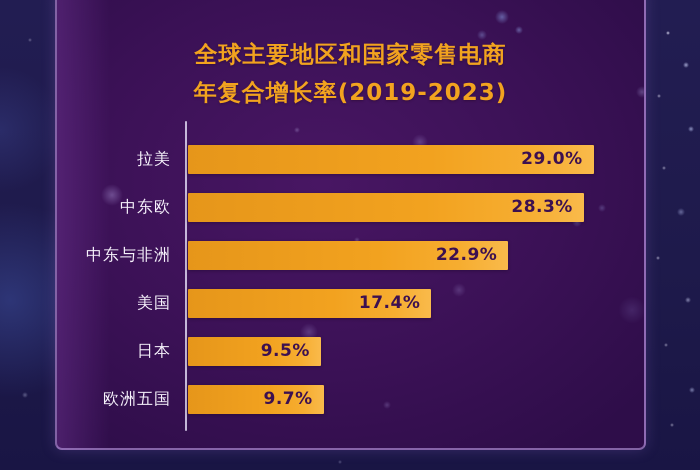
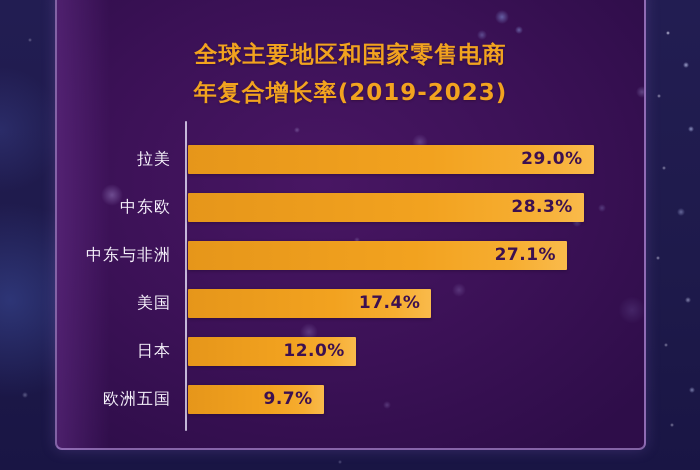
中东与非洲: 22.9% -> 27.1%
日本: 9.5% -> 12.0%
